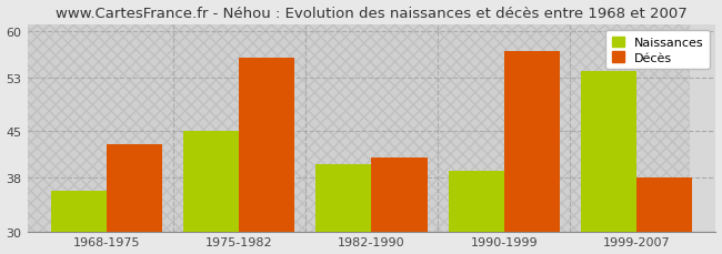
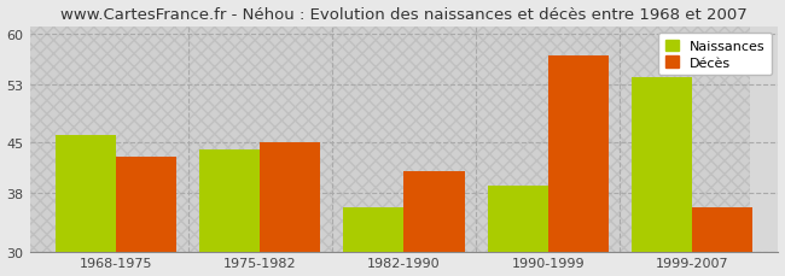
Naissances/1968-1975: 36 -> 46
Naissances/1975-1982: 45 -> 44
Décès/1975-1982: 56 -> 45
Naissances/1982-1990: 40 -> 36
Décès/1999-2007: 38 -> 36
